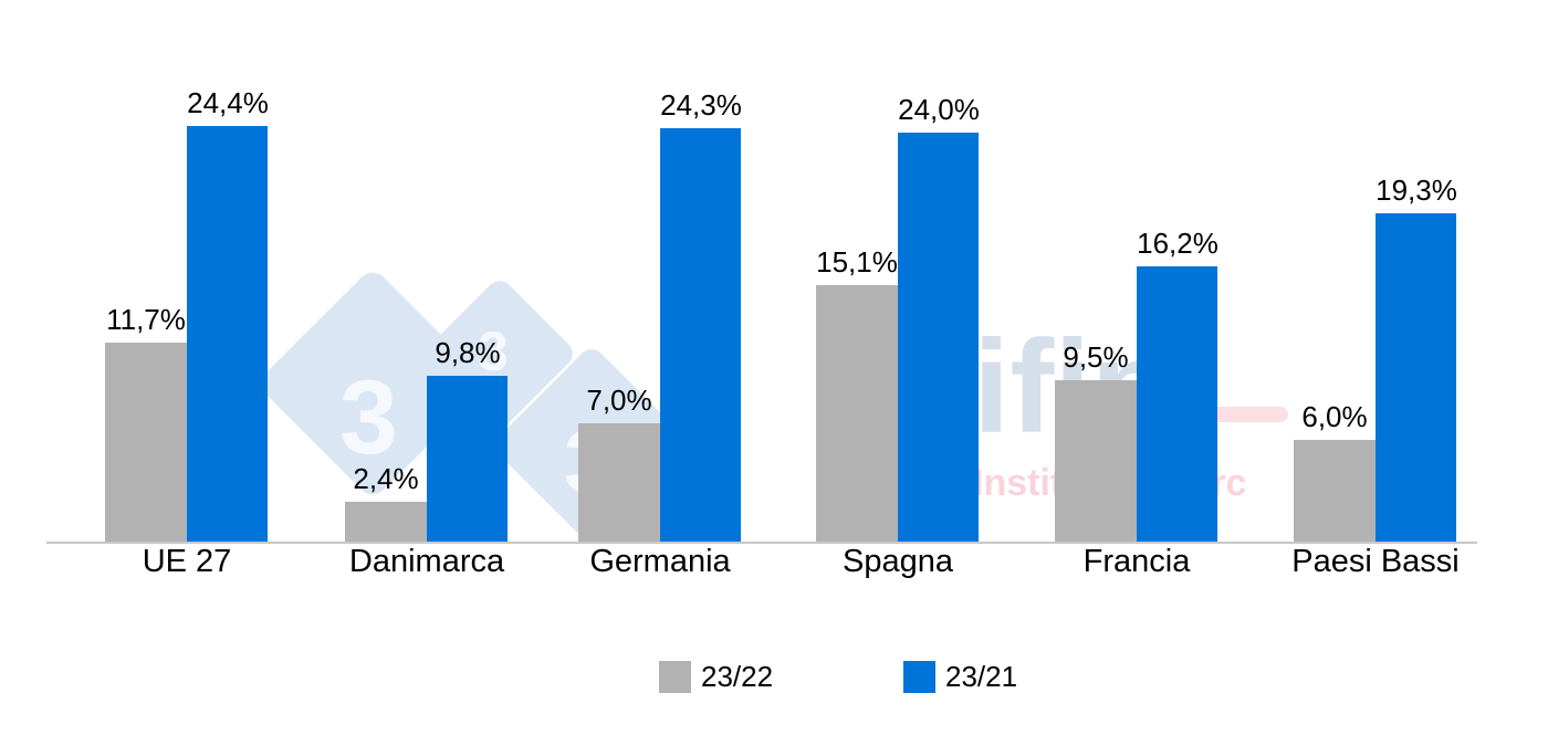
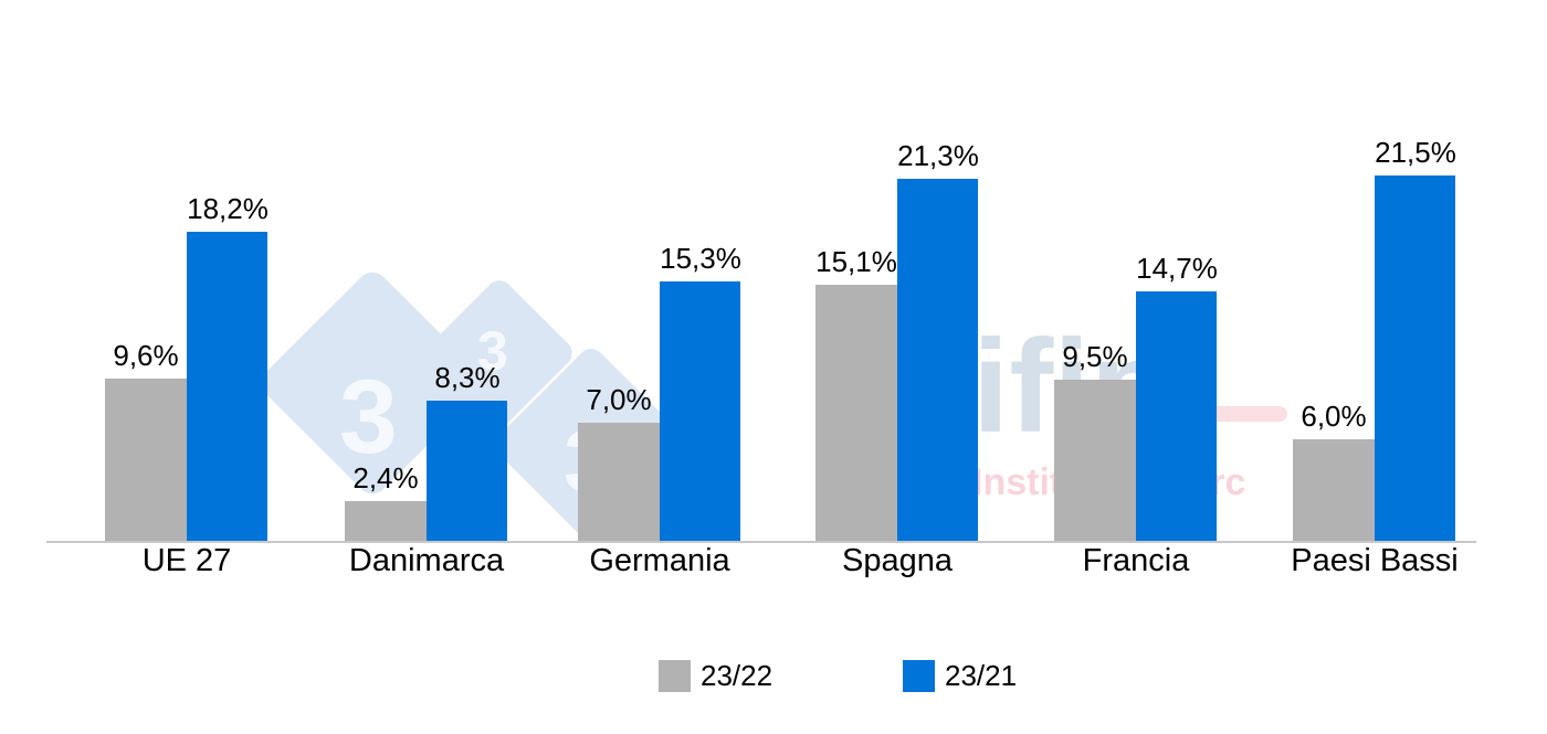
23/22/UE 27: 11,7% -> 9,6%
23/21/UE 27: 24,4% -> 18,2%
23/21/Danimarca: 9,8% -> 8,3%
23/21/Germania: 24,3% -> 15,3%
23/21/Spagna: 24,0% -> 21,3%
23/21/Francia: 16,2% -> 14,7%
23/21/Paesi Bassi: 19,3% -> 21,5%
